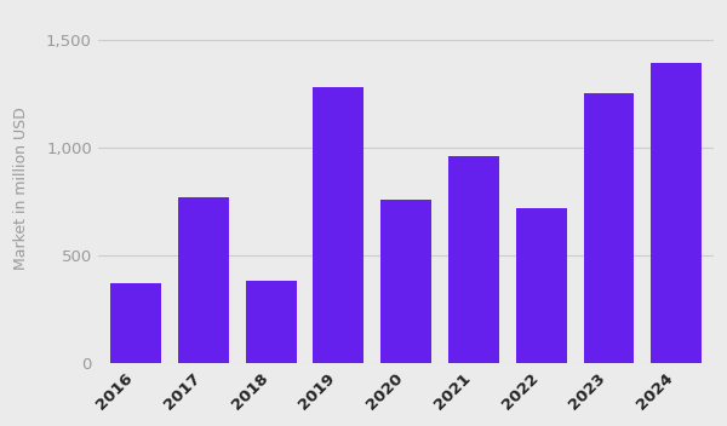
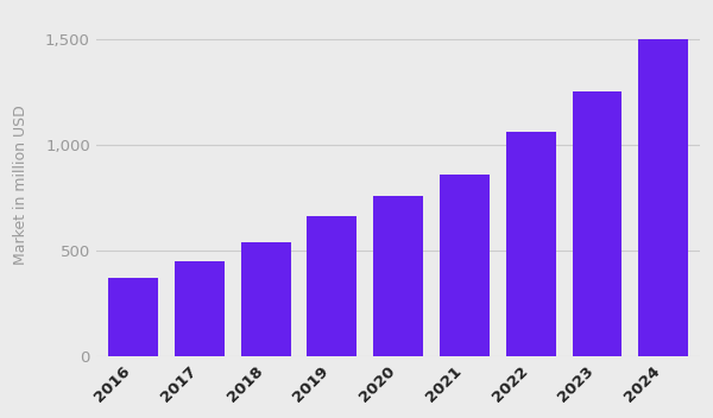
2017: 770 -> 450
2018: 380 -> 540
2019: 1,280 -> 660
2021: 960 -> 860
2022: 720 -> 1,060
2024: 1,390 -> 1,500
